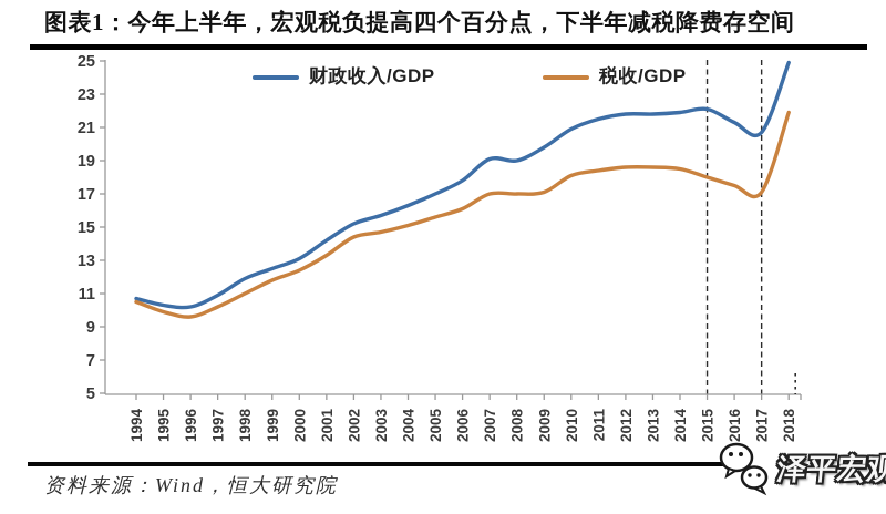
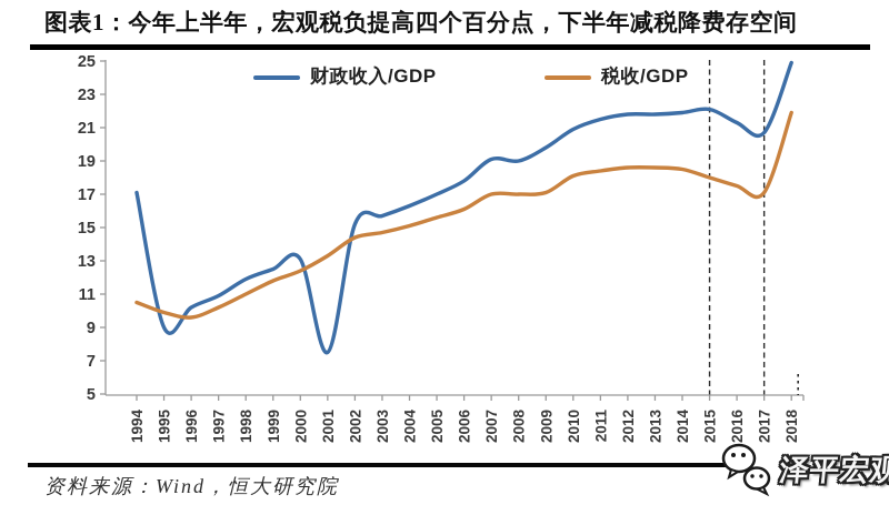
财政收入/GDP/1994: 10.7 -> 17.1
财政收入/GDP/1995: 10.3 -> 9.0
财政收入/GDP/2001: 14.2 -> 7.5
